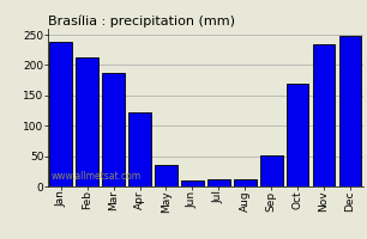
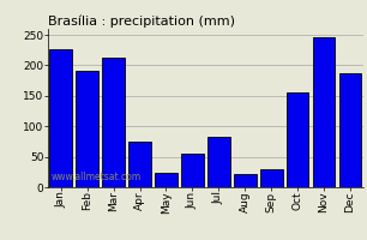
Jan: 238 -> 226
Feb: 212 -> 192
Mar: 187 -> 212
Apr: 122 -> 74
May: 35 -> 24
Jun: 10 -> 56
Jul: 12 -> 82
Aug: 12 -> 22
Sep: 52 -> 30
Oct: 170 -> 156
Nov: 235 -> 246
Dec: 248 -> 188
